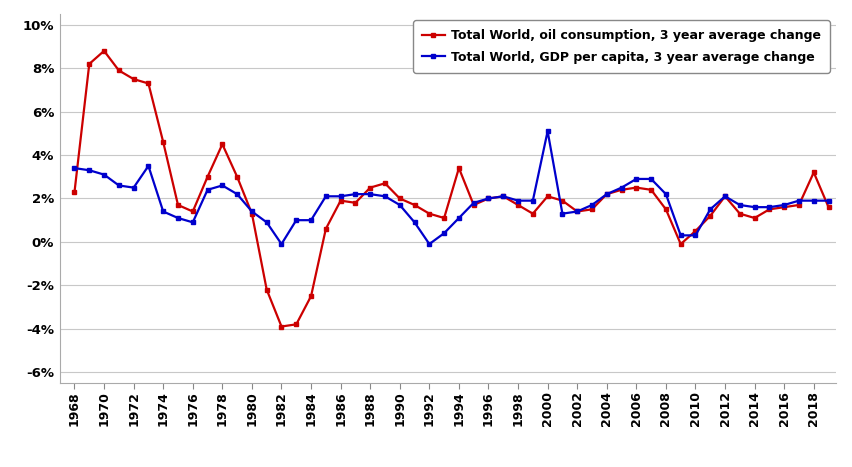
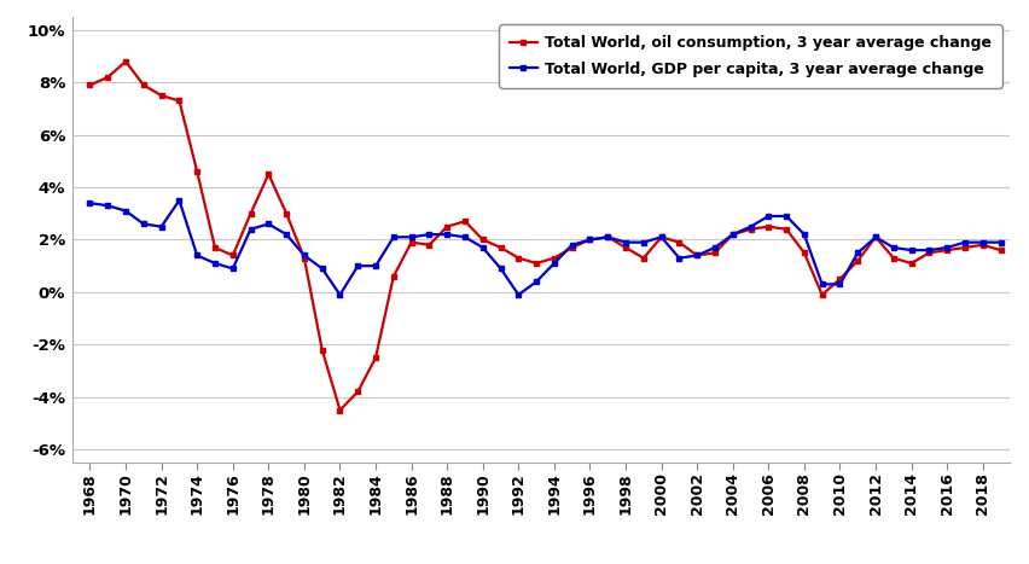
Total World, oil consumption, 3 year average change/1968: 2.3% -> 7.9%
Total World, oil consumption, 3 year average change/1982: -3.9% -> -4.5%
Total World, oil consumption, 3 year average change/1994: 3.4% -> 1.3%
Total World, GDP per capita, 3 year average change/2000: 5.1% -> 2.1%
Total World, oil consumption, 3 year average change/2018: 3.2% -> 1.8%
